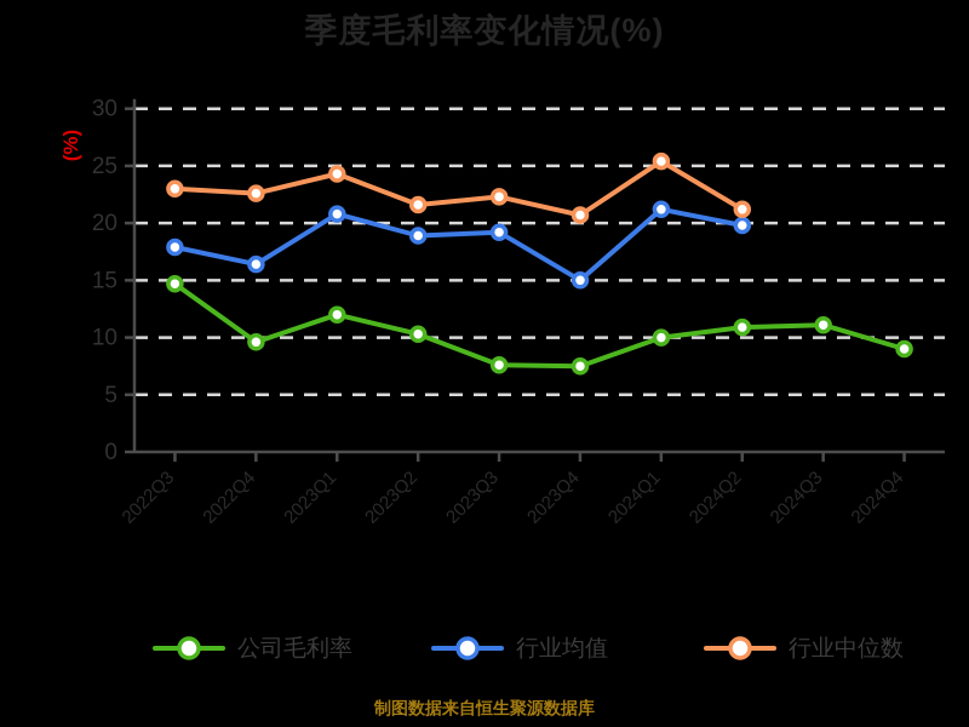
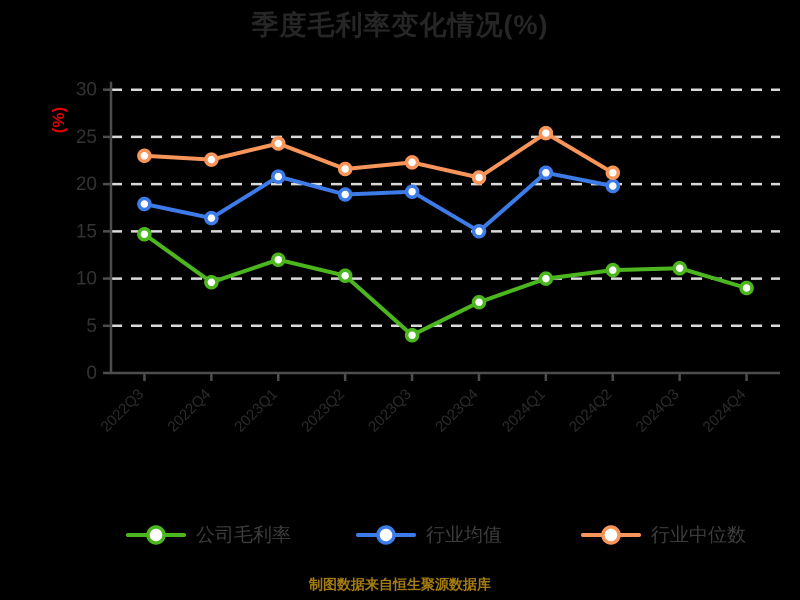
公司毛利率/2023Q3: 8 -> 4
